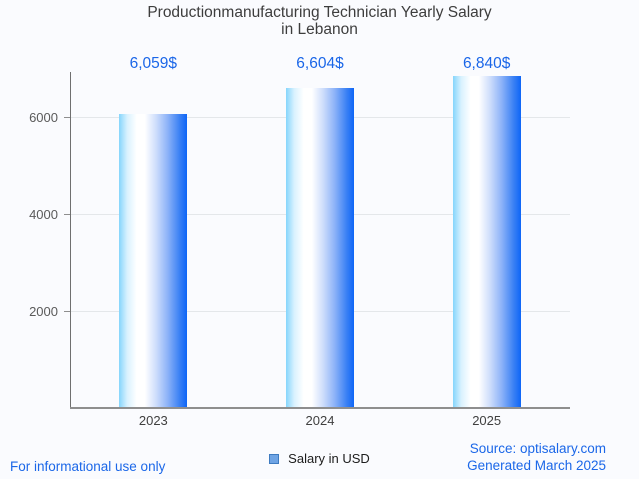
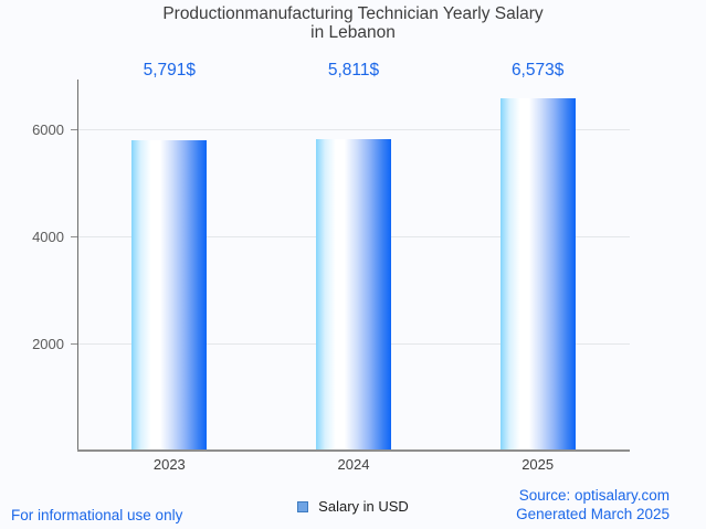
2023: 6,059 -> 5,791
2024: 6,604 -> 5,811
2025: 6,840 -> 6,573
